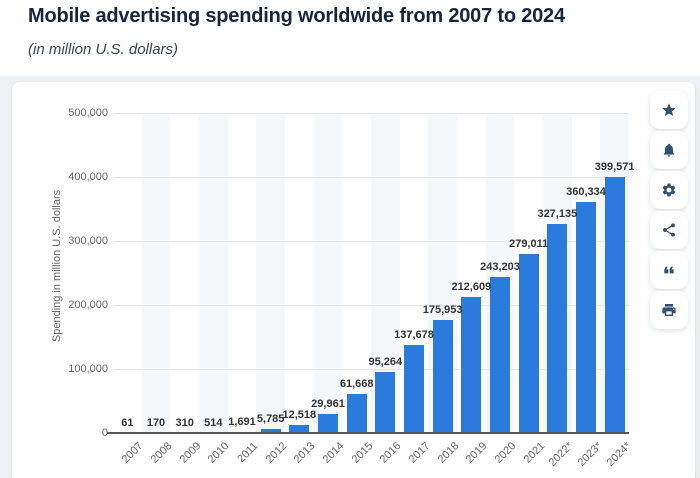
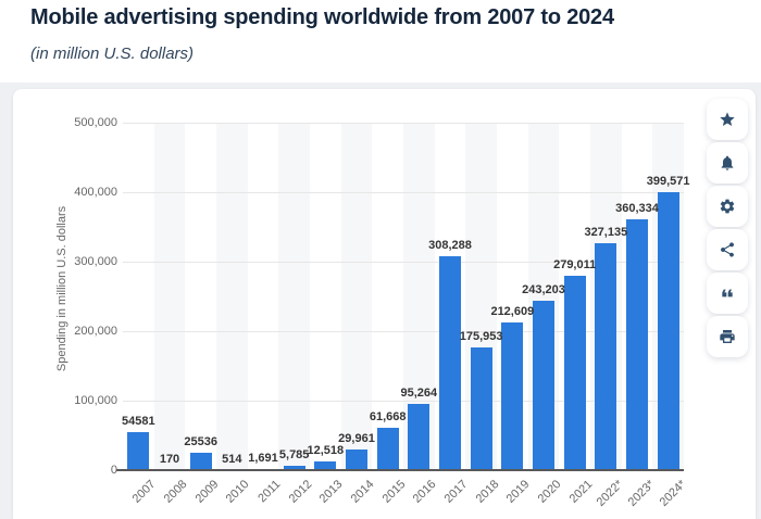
2007: 61 -> 54581
2009: 310 -> 25536
2017: 137,678 -> 308,288
